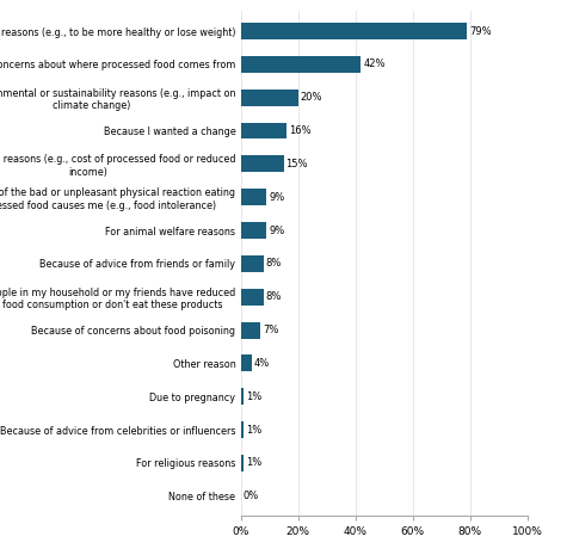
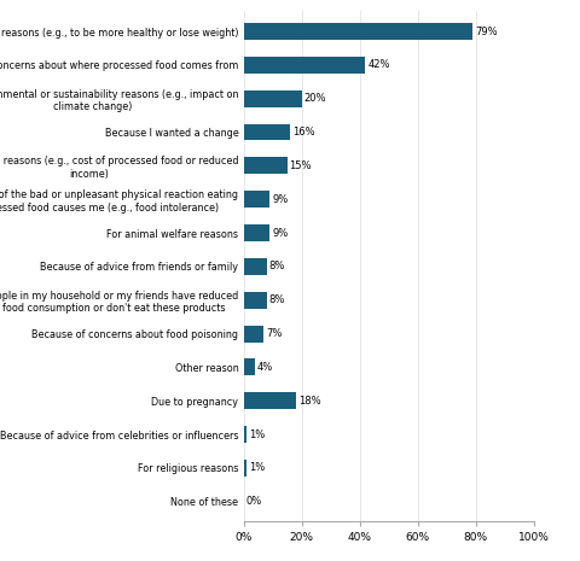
Due to pregnancy: 1% -> 18%
